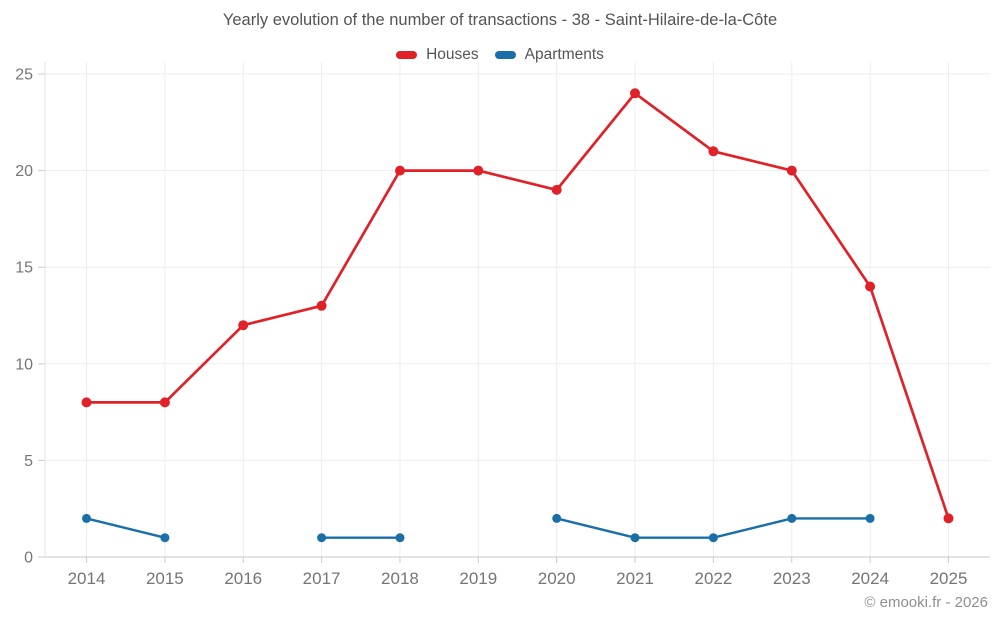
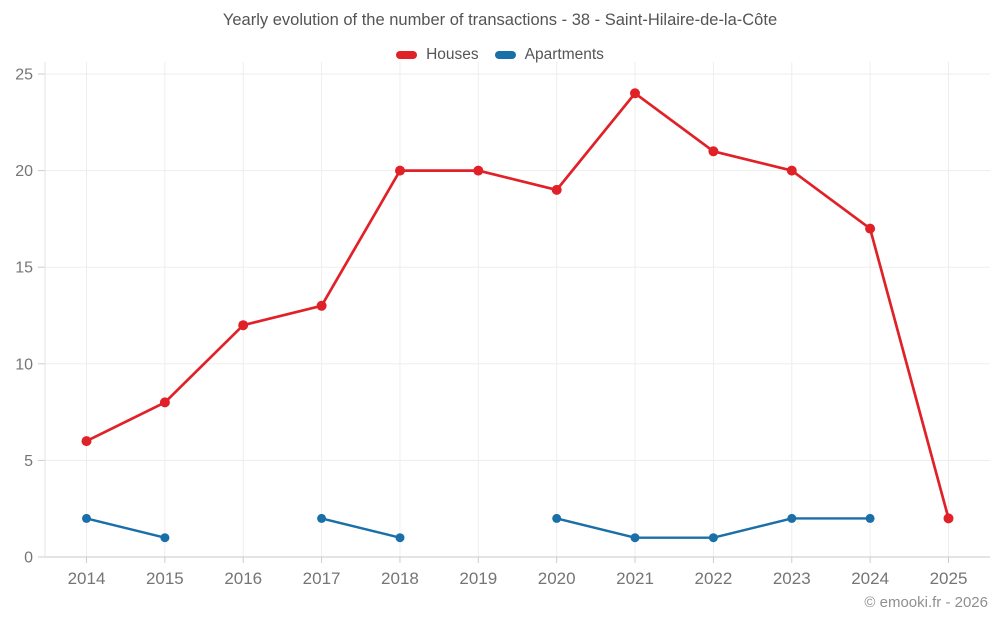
Houses/2014: 8 -> 6
Apartments/2017: 1 -> 2
Houses/2024: 14 -> 17
